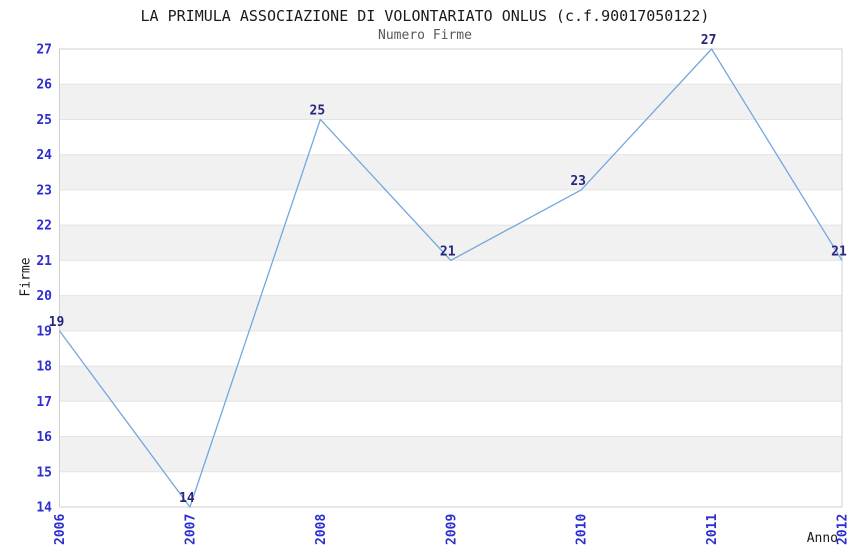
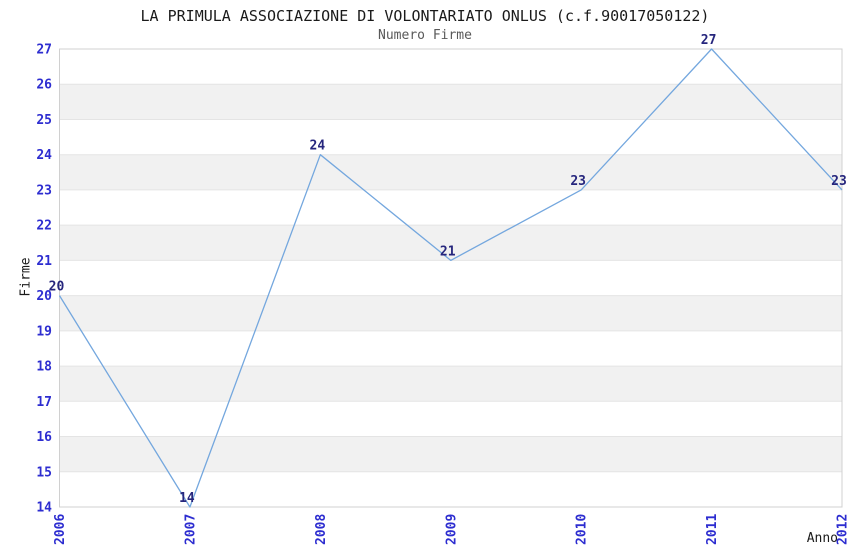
2006: 19 -> 20
2008: 25 -> 24
2012: 21 -> 23
